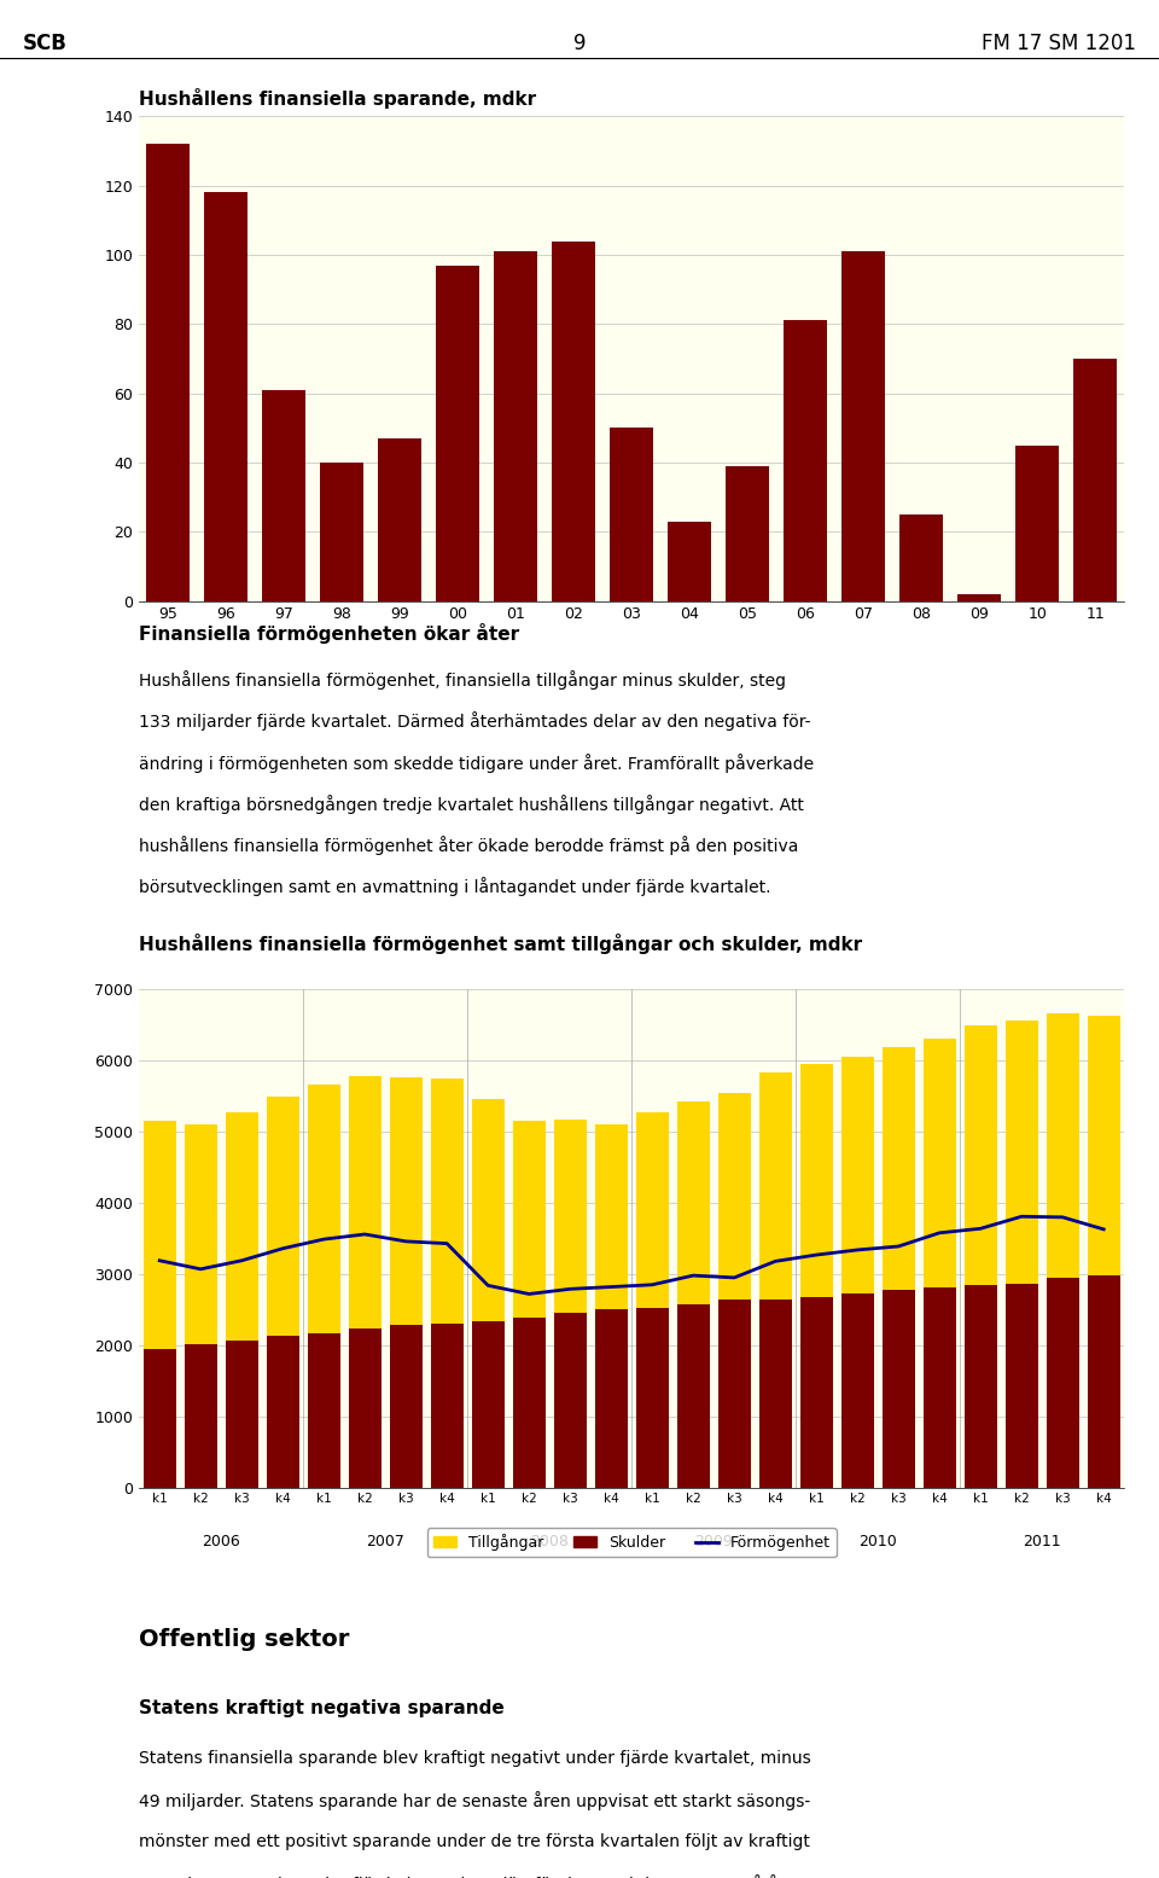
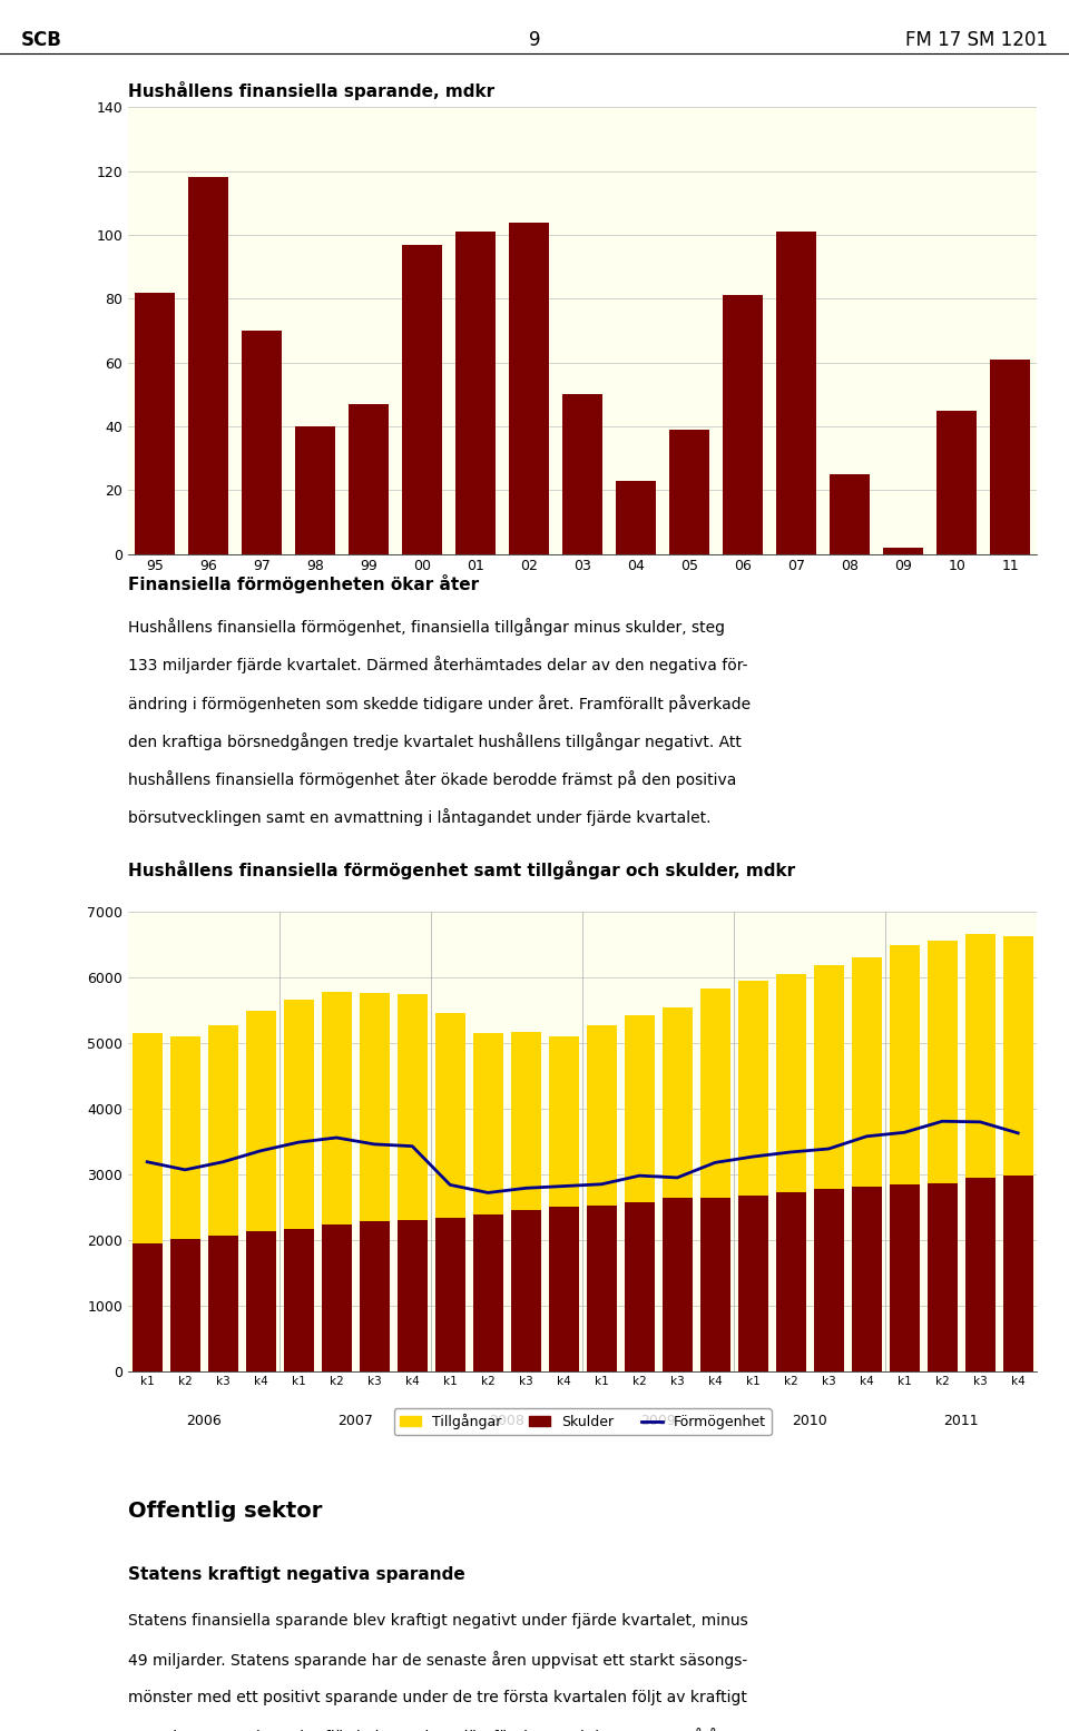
95: 132 -> 82
97: 61 -> 70
11: 70 -> 61
